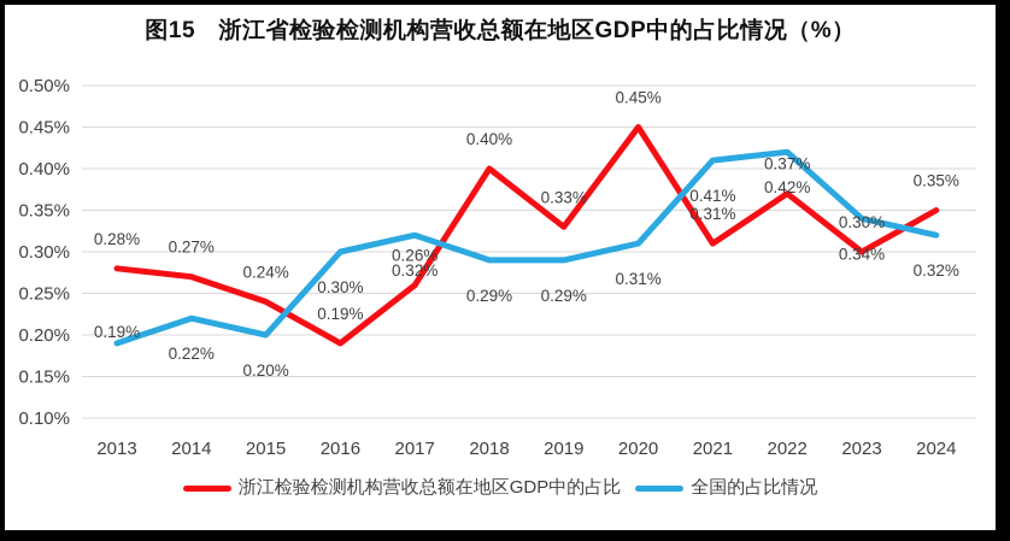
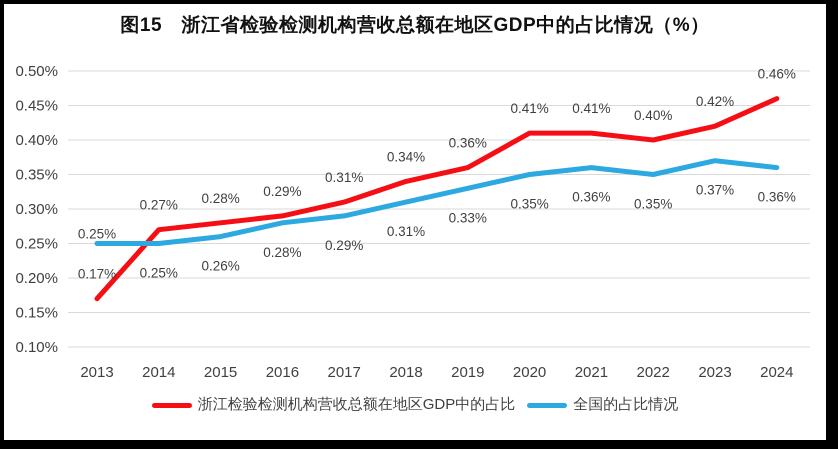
浙江检验检测机构营收总额在地区GDP中的占比/2013: 0.28% -> 0.17%
全国的占比情况/2013: 0.19% -> 0.25%
全国的占比情况/2014: 0.22% -> 0.25%
浙江检验检测机构营收总额在地区GDP中的占比/2015: 0.24% -> 0.28%
全国的占比情况/2015: 0.20% -> 0.26%
浙江检验检测机构营收总额在地区GDP中的占比/2016: 0.19% -> 0.29%
全国的占比情况/2016: 0.30% -> 0.28%
浙江检验检测机构营收总额在地区GDP中的占比/2017: 0.26% -> 0.31%
全国的占比情况/2017: 0.32% -> 0.29%
浙江检验检测机构营收总额在地区GDP中的占比/2018: 0.40% -> 0.34%
全国的占比情况/2018: 0.29% -> 0.31%
浙江检验检测机构营收总额在地区GDP中的占比/2019: 0.33% -> 0.36%
全国的占比情况/2019: 0.29% -> 0.33%
浙江检验检测机构营收总额在地区GDP中的占比/2020: 0.45% -> 0.41%
全国的占比情况/2020: 0.31% -> 0.35%
浙江检验检测机构营收总额在地区GDP中的占比/2021: 0.31% -> 0.41%
全国的占比情况/2021: 0.41% -> 0.36%
浙江检验检测机构营收总额在地区GDP中的占比/2022: 0.37% -> 0.40%
全国的占比情况/2022: 0.42% -> 0.35%
浙江检验检测机构营收总额在地区GDP中的占比/2023: 0.30% -> 0.42%
全国的占比情况/2023: 0.34% -> 0.37%
浙江检验检测机构营收总额在地区GDP中的占比/2024: 0.35% -> 0.46%
全国的占比情况/2024: 0.32% -> 0.36%
